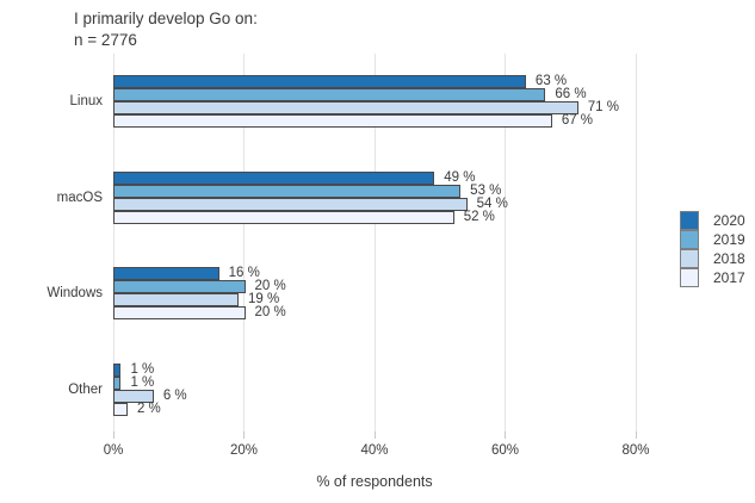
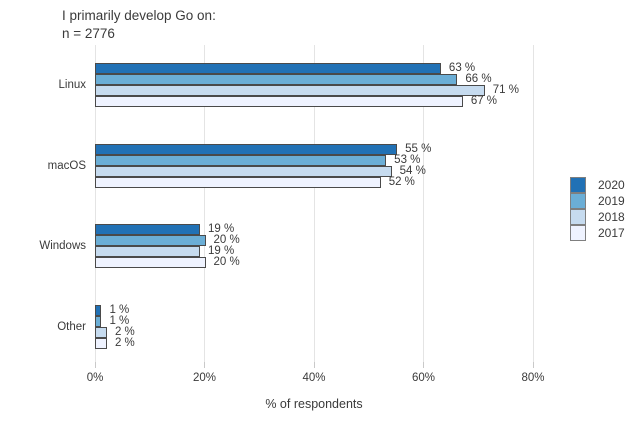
2020/macOS: 49 -> 55
2020/Windows: 16 -> 19
2018/Other: 6 -> 2
